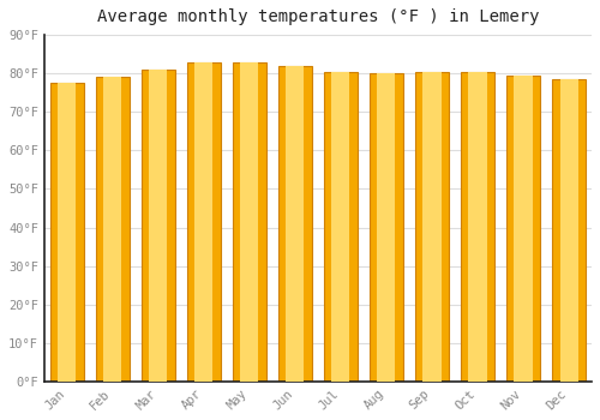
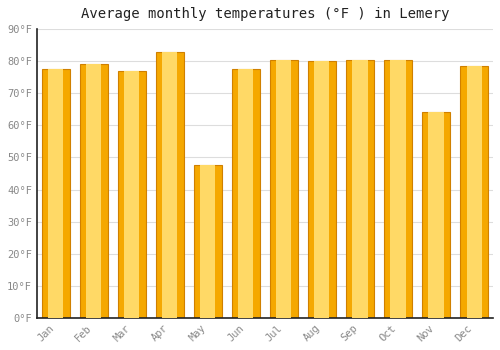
Mar: 81.0°F -> 77.0°F
May: 83.0°F -> 47.5°F
Jun: 82.0°F -> 77.5°F
Nov: 79.5°F -> 64.0°F
